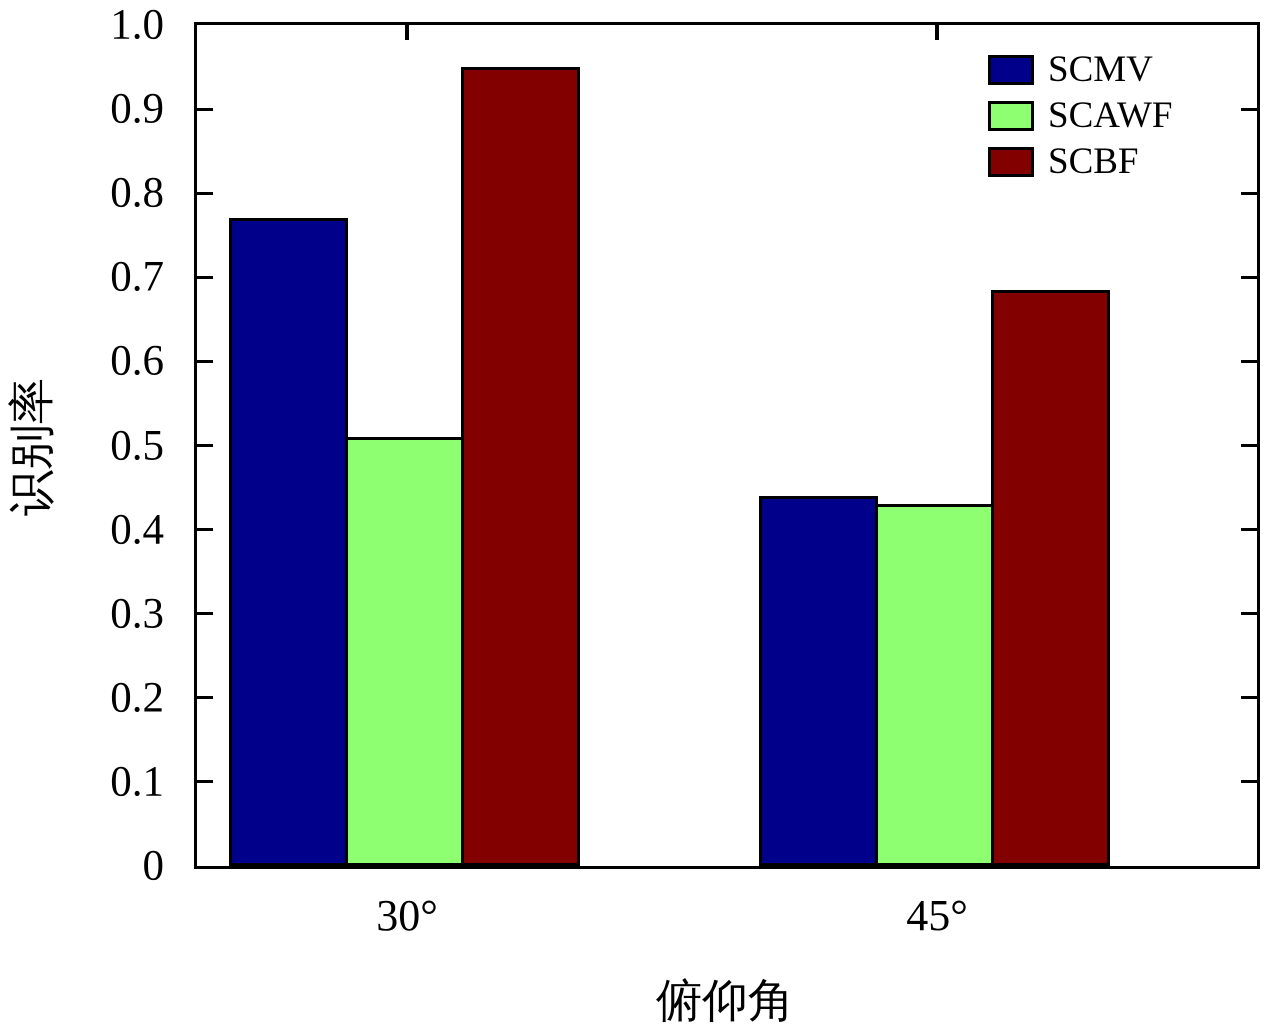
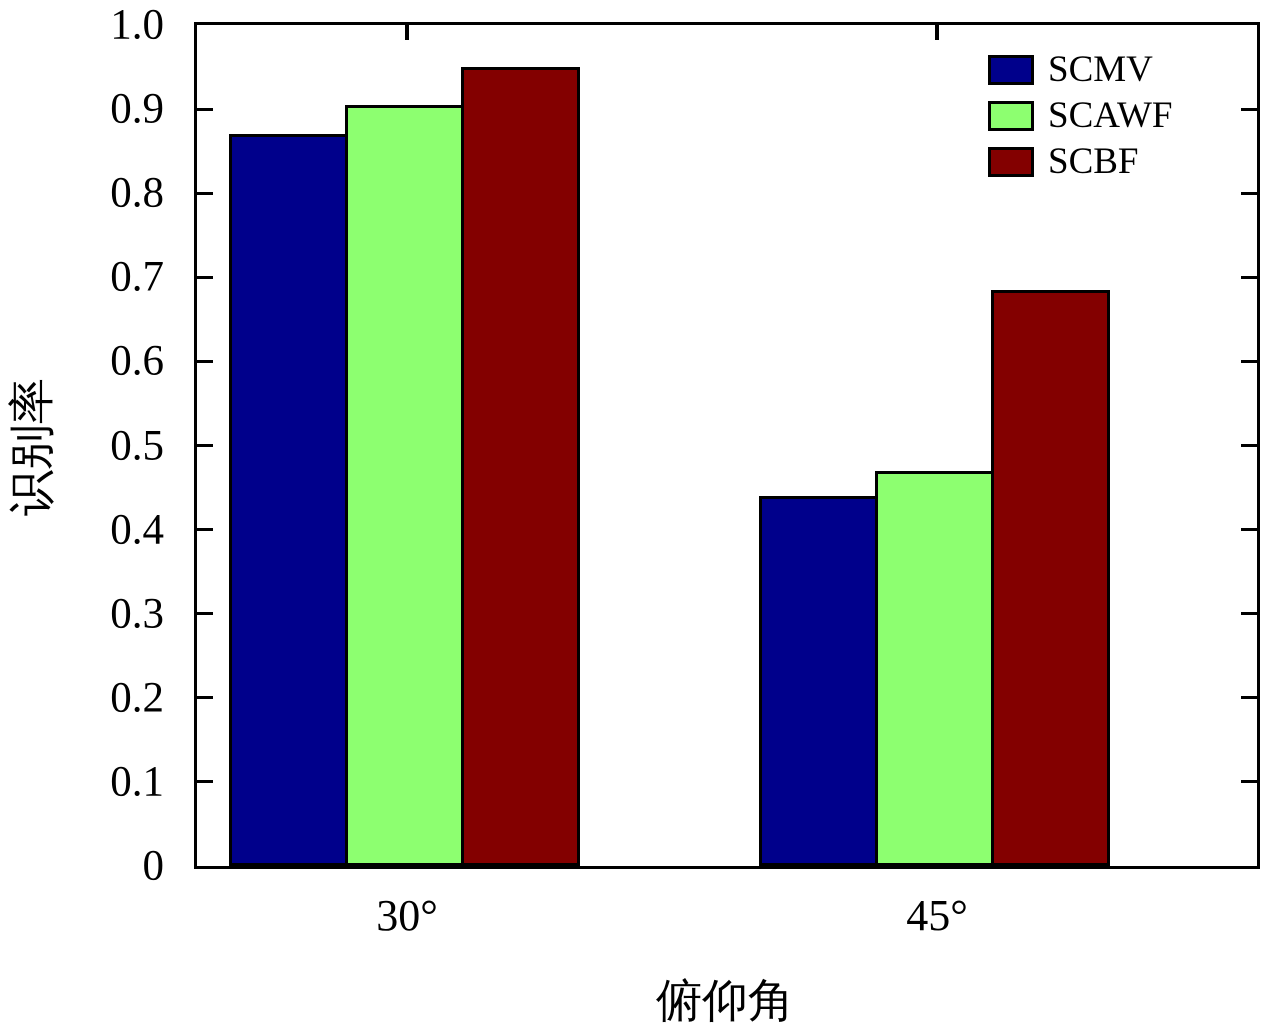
SCMV/30°: 0.77 -> 0.87
SCAWF/30°: 0.51 -> 0.91
SCAWF/45°: 0.43 -> 0.47
